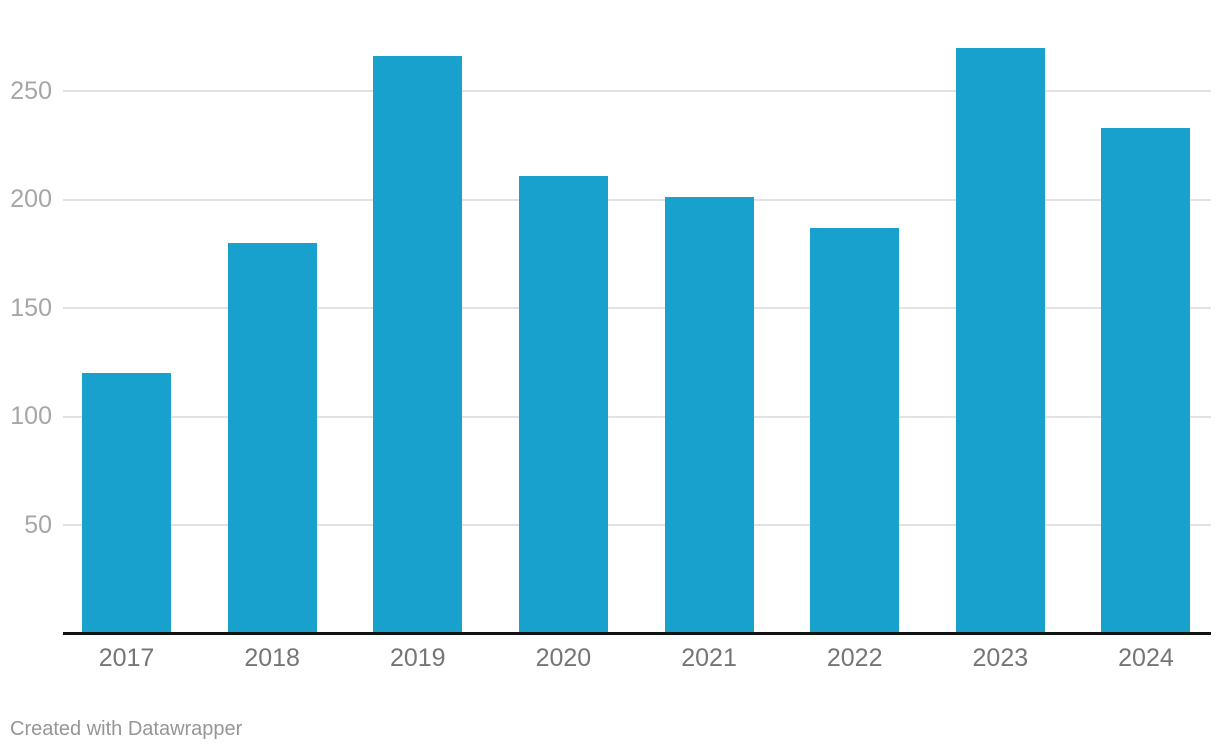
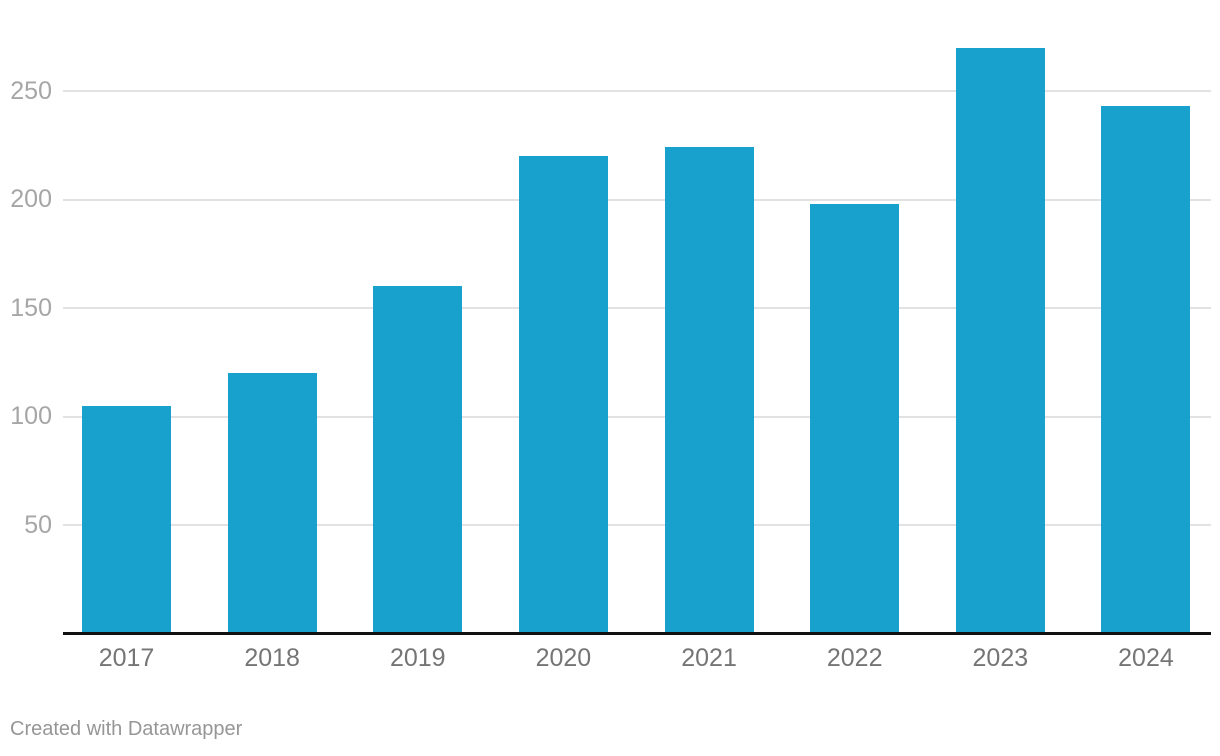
2017: 120 -> 105
2018: 180 -> 120
2019: 266 -> 160
2020: 211 -> 220
2021: 201 -> 224
2022: 187 -> 198
2024: 233 -> 243
